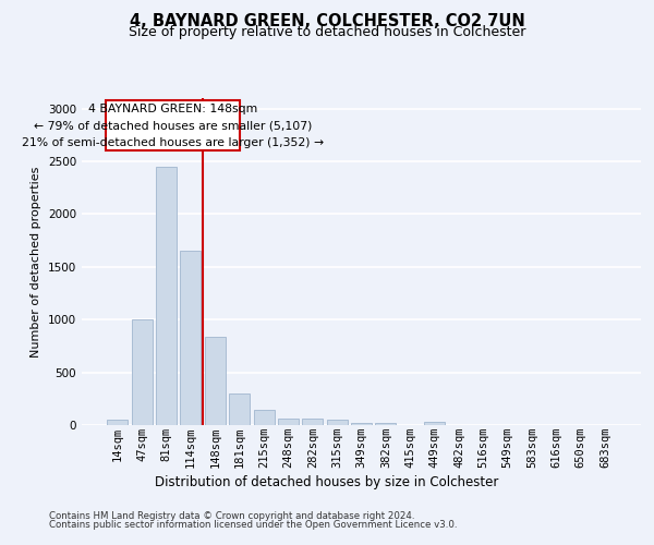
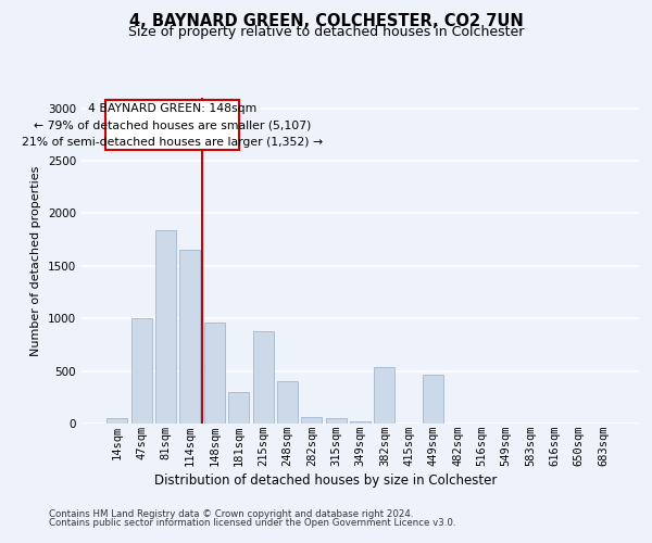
81sqm: 2450 -> 1840
148sqm: 840 -> 960
215sqm: 140 -> 880
248sqm: 60 -> 400
382sqm: 20 -> 540
449sqm: 30 -> 460
